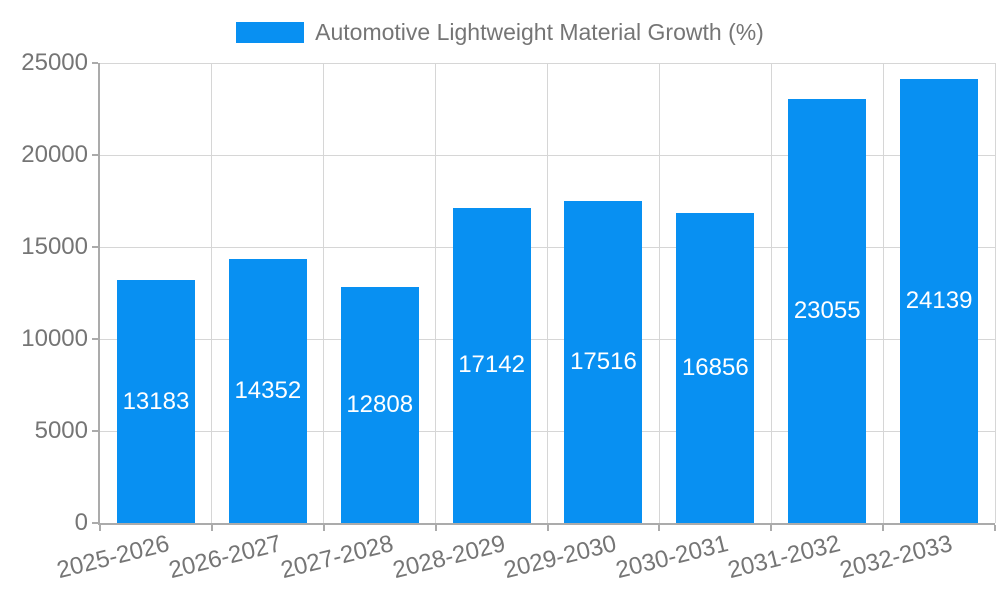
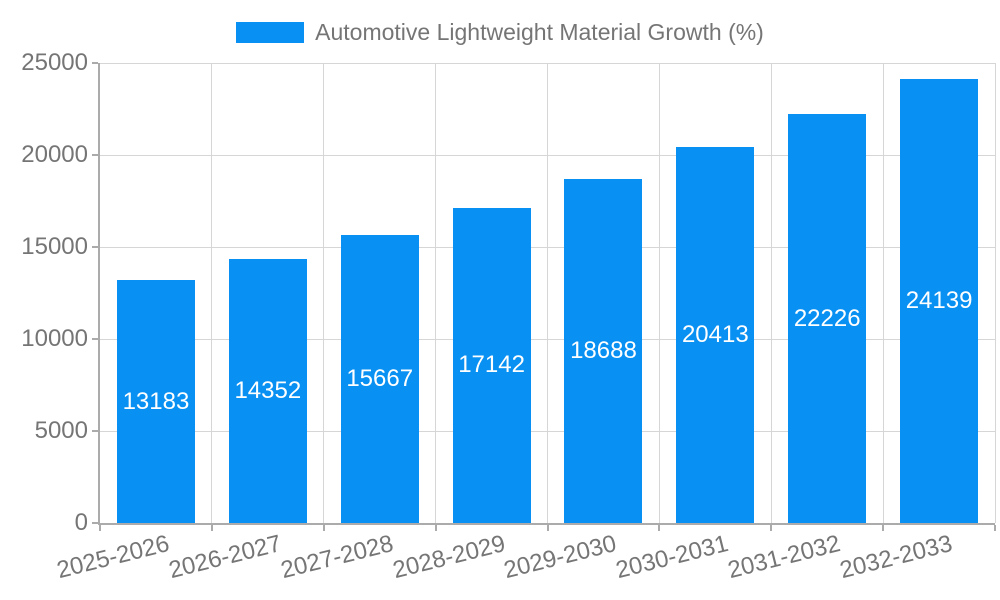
2027-2028: 12808 -> 15667
2029-2030: 17516 -> 18688
2030-2031: 16856 -> 20413
2031-2032: 23055 -> 22226
